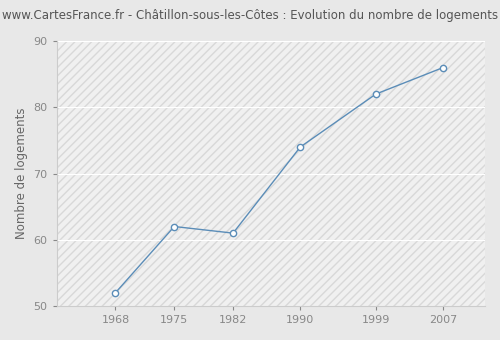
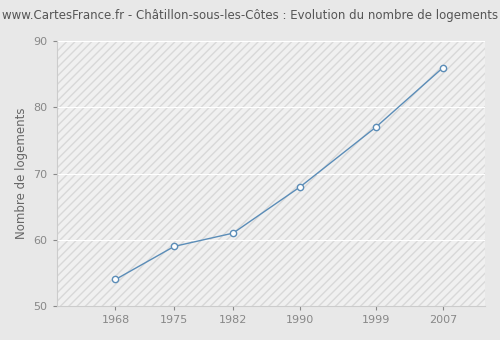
1968: 52 -> 54
1975: 62 -> 59
1990: 74 -> 68
1999: 82 -> 77
